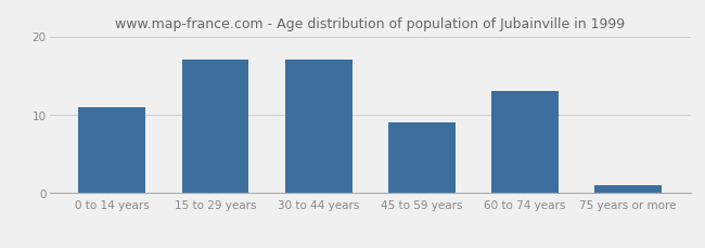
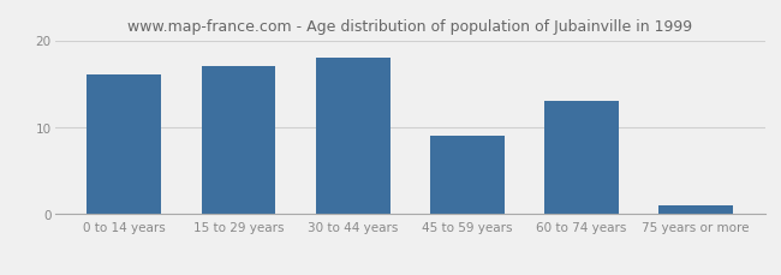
0 to 14 years: 11 -> 16
30 to 44 years: 17 -> 18
